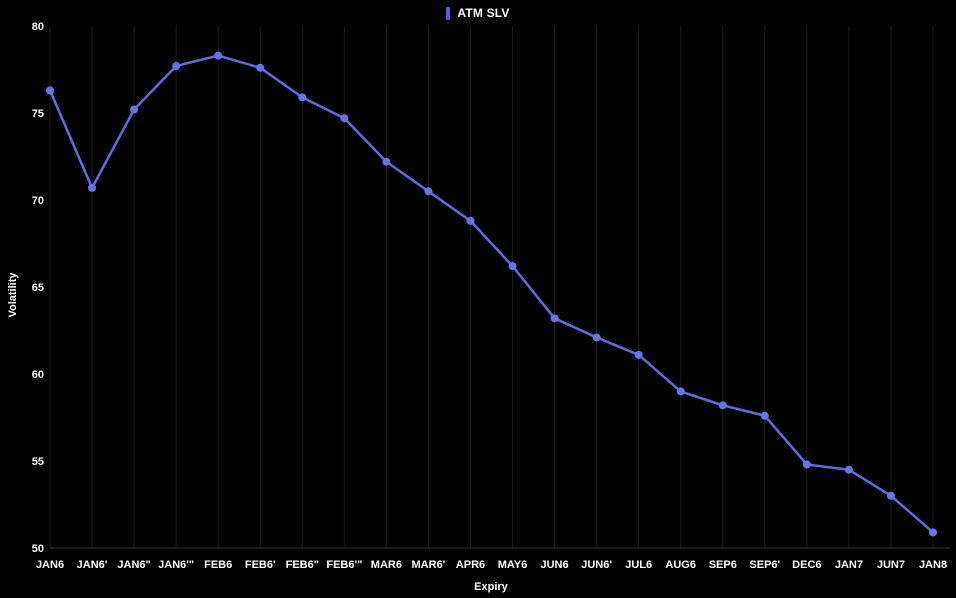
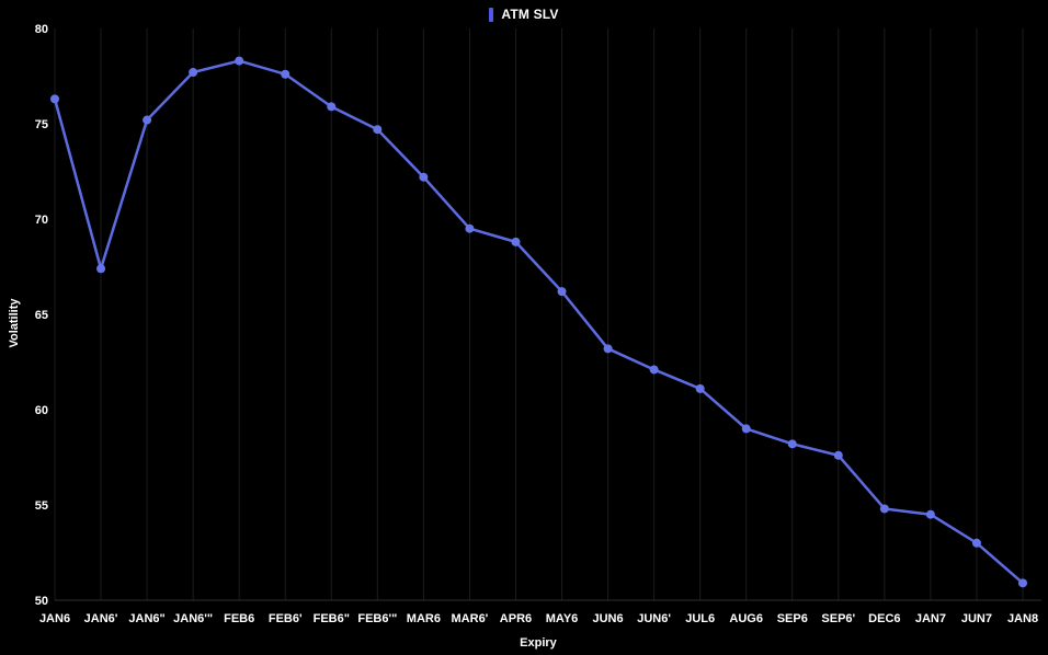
JAN6': 70.7 -> 67.4
MAR6': 70.5 -> 69.5
